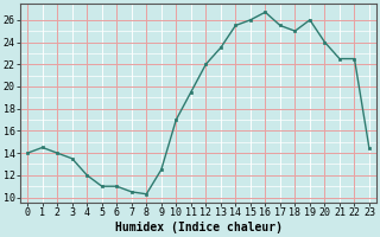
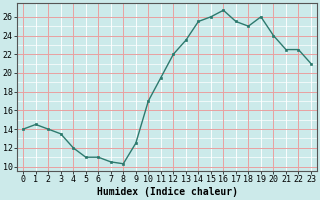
23: 14.4 -> 21.0
